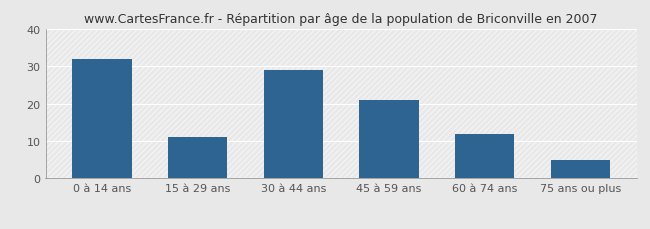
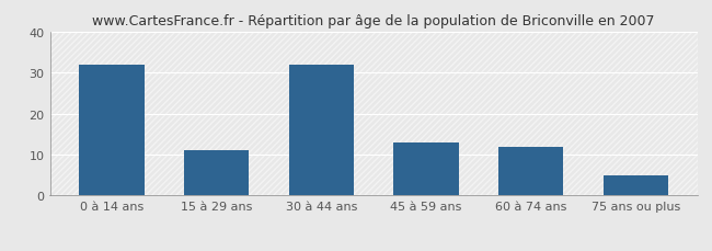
30 à 44 ans: 29 -> 32
45 à 59 ans: 21 -> 13
